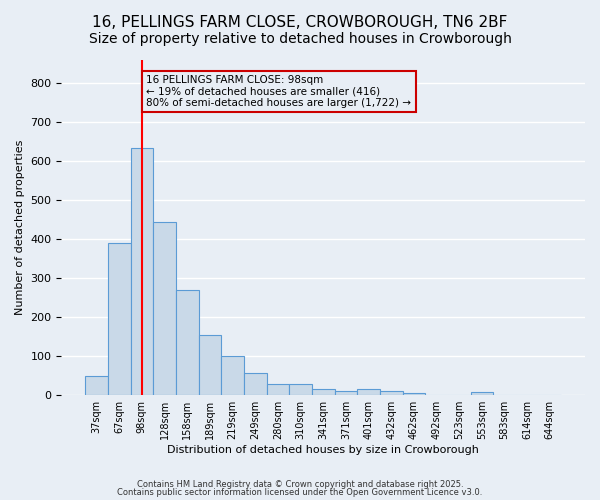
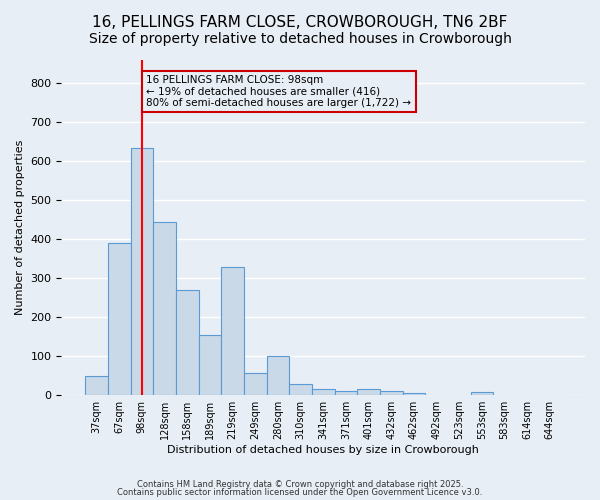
219sqm: 100 -> 330
280sqm: 30 -> 100
